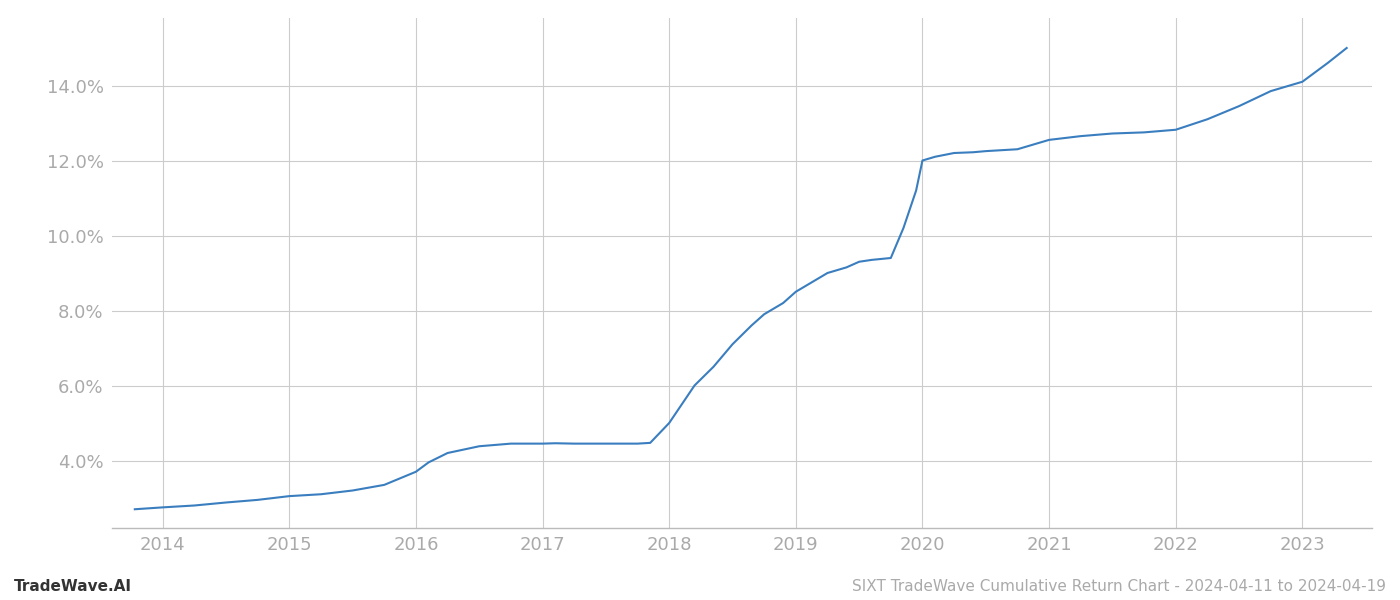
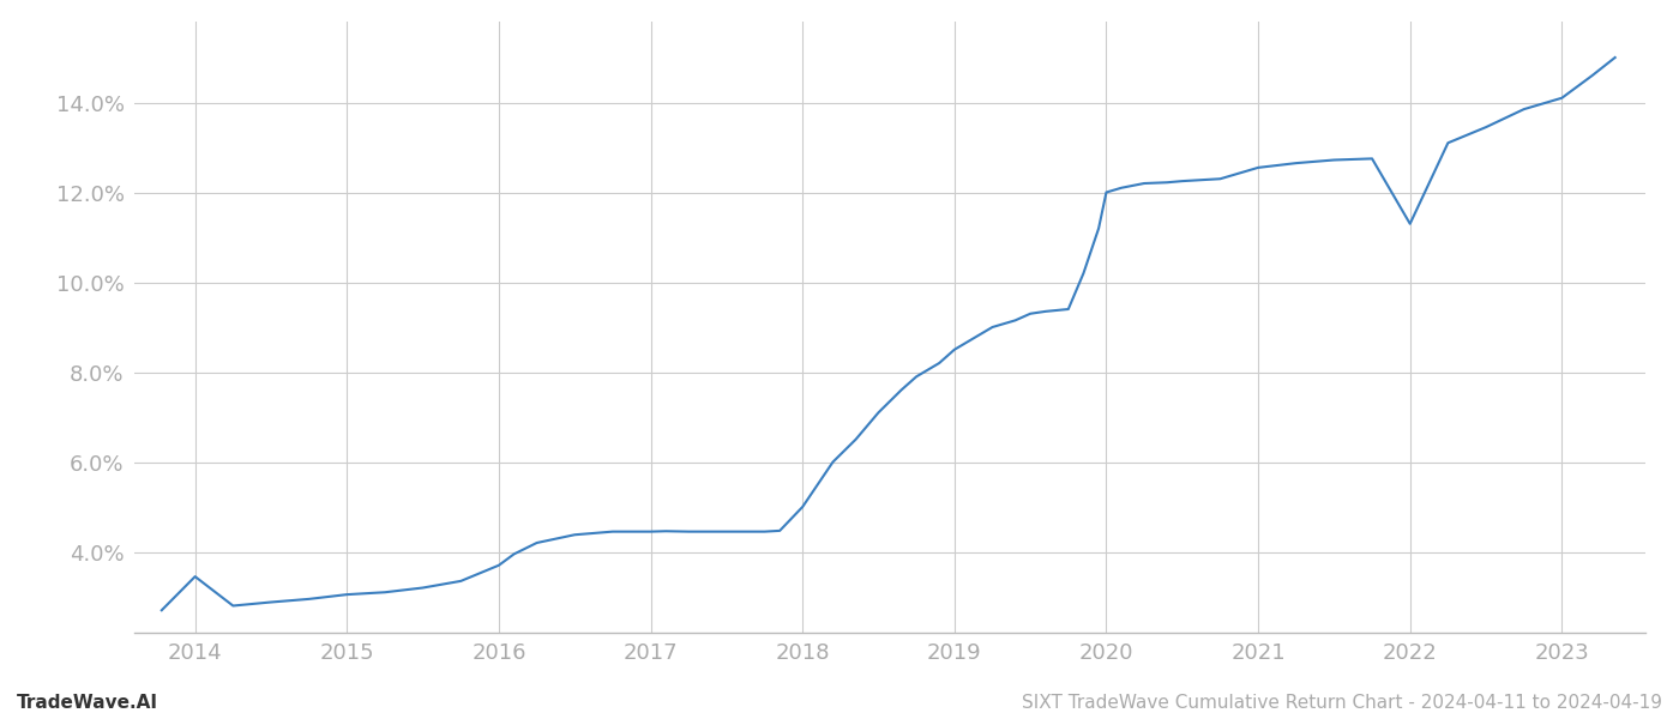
2014: 2.75% -> 3.45%
2022: 12.82% -> 11.30%
